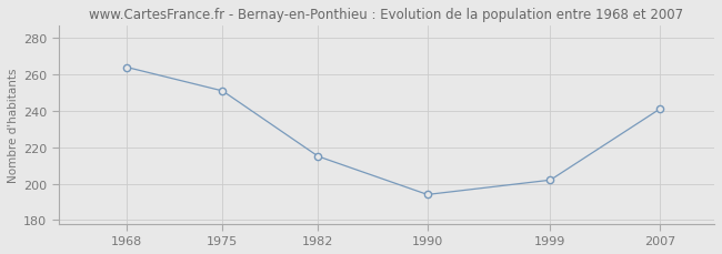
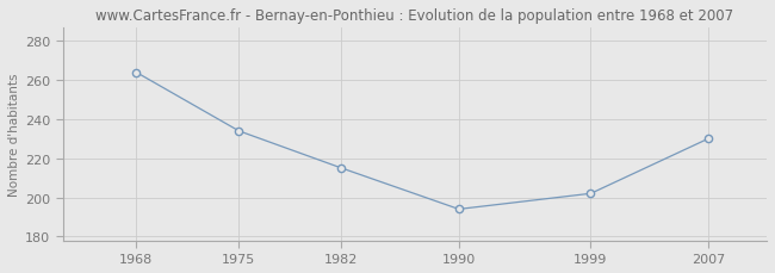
1975: 251 -> 234
2007: 241 -> 230
